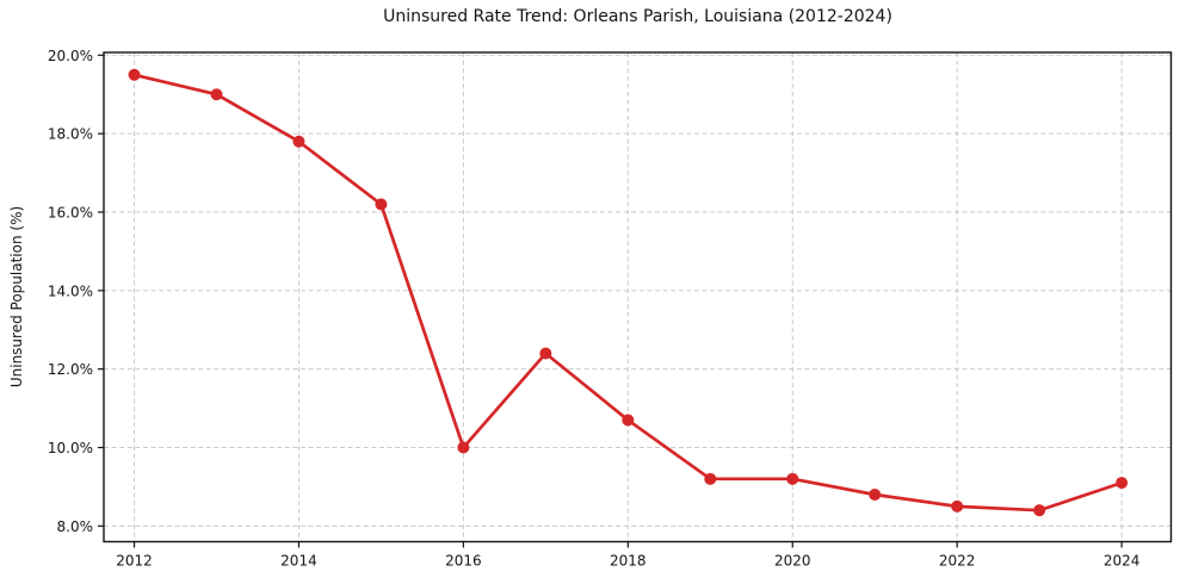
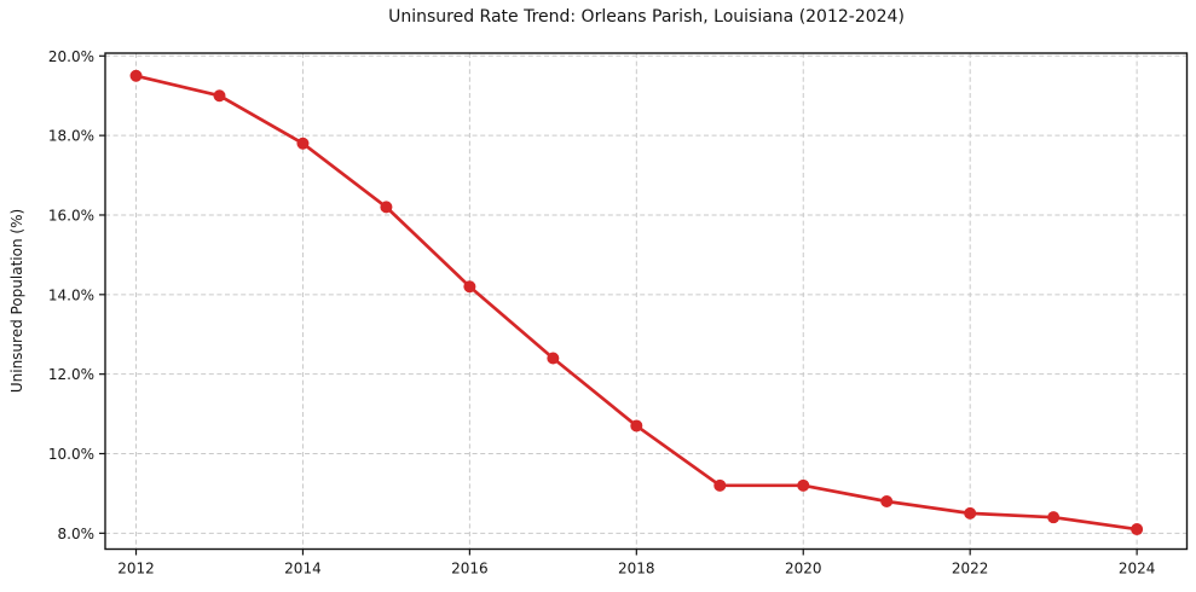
2016: 10.0% -> 14.2%
2024: 9.1% -> 8.1%
